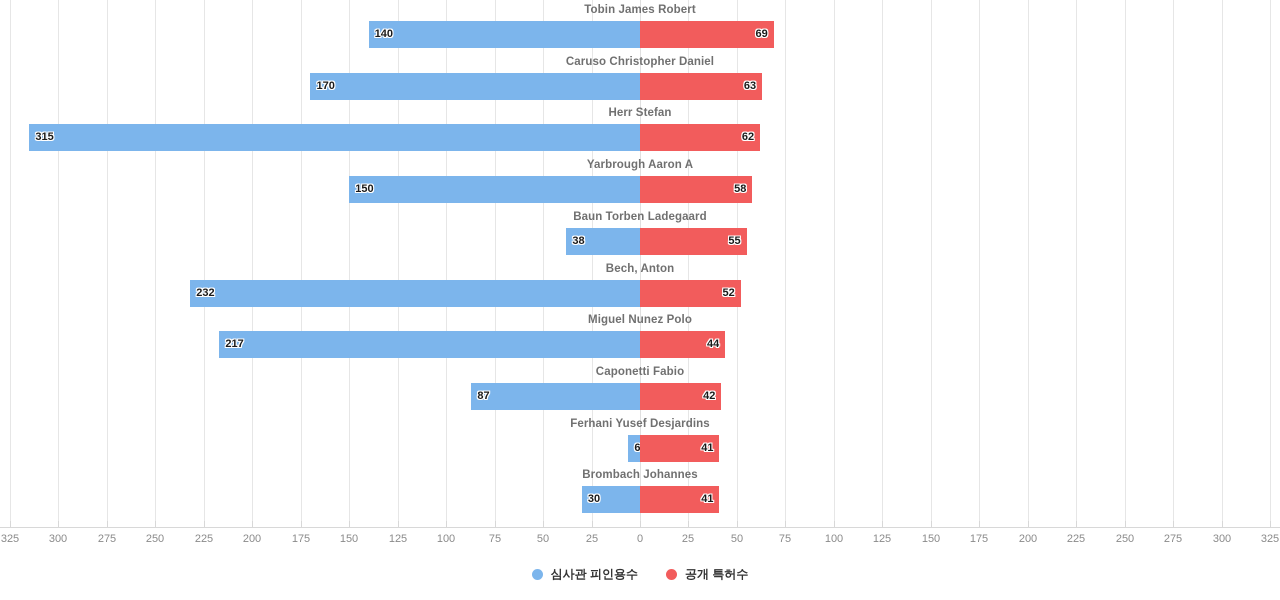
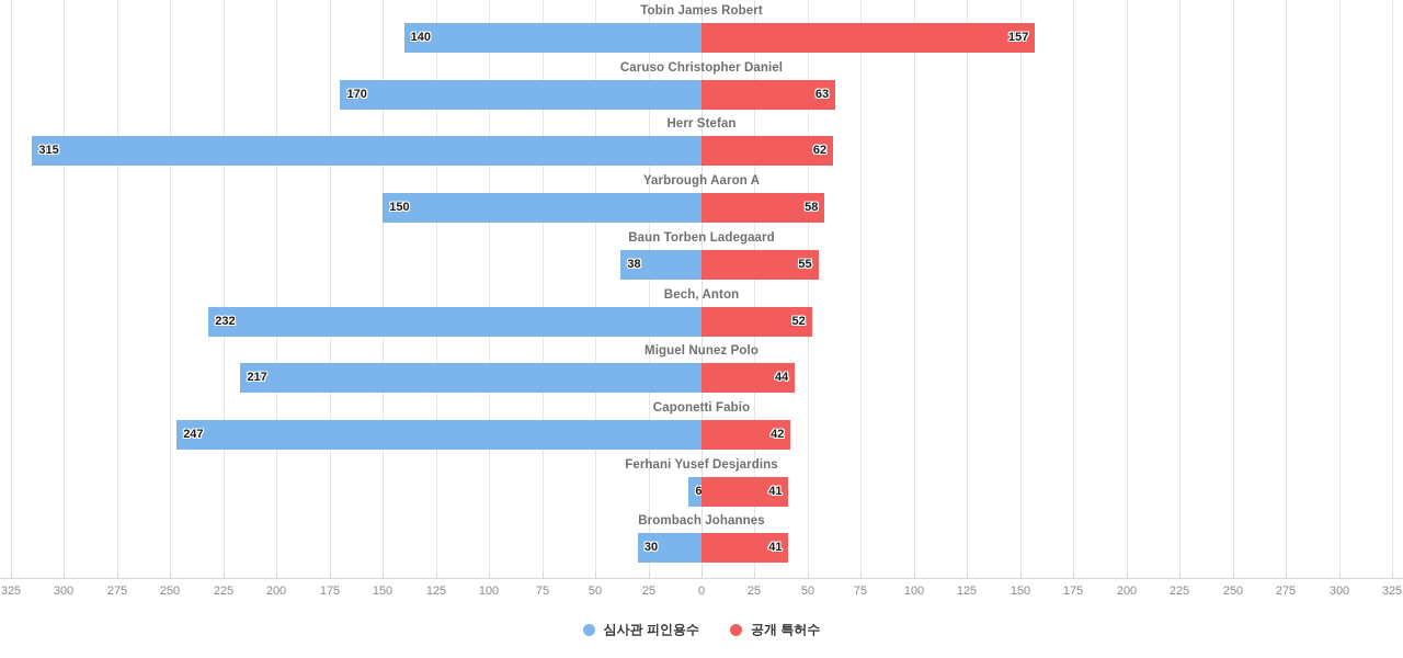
공개 특허수/Tobin James Robert: 69 -> 157
심사관 피인용수/Caponetti Fabio: 87 -> 247
